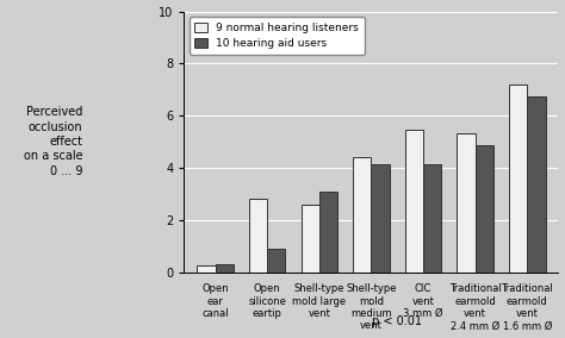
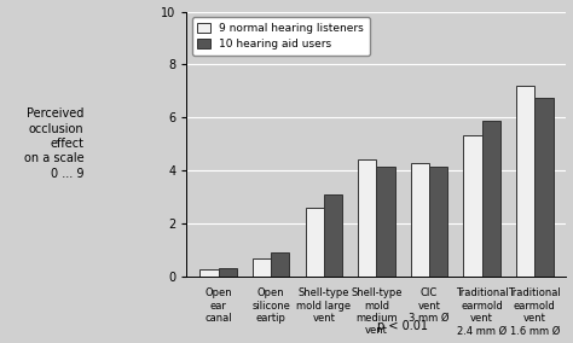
9 normal hearing listeners/Open silicone eartip: 2.80 -> 0.65
9 normal hearing listeners/CIC vent 3 mm Ø: 5.45 -> 4.25
10 hearing aid users/Traditional earmold vent 2.4 mm Ø: 4.85 -> 5.85
